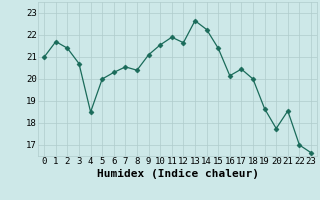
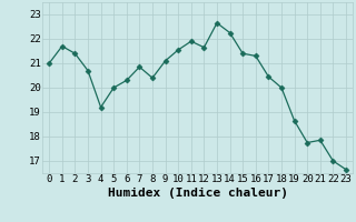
4: 18.50 -> 19.20
7: 20.55 -> 20.85
16: 20.15 -> 21.30
21: 18.55 -> 17.85
